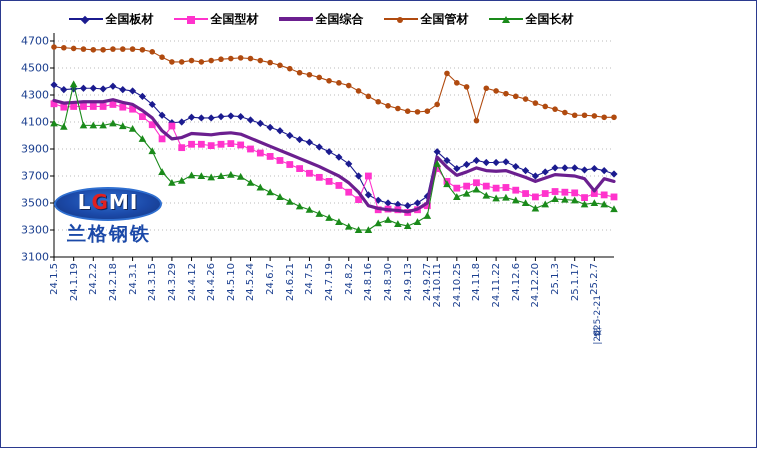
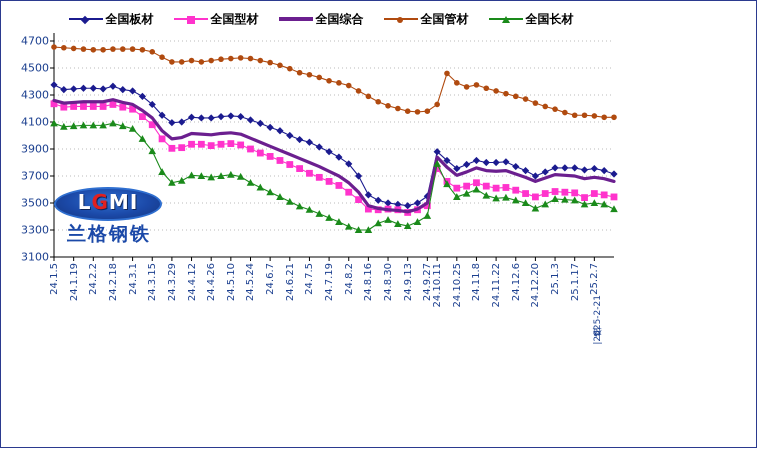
全国长材/24.1.19: 4380 -> 4070
全国型材/24.3.29: 4070 -> 3900
全国型材/24.8.16: 3700 -> 3460
全国管材/24.11.8: 4110 -> 4380
全国综合/25.2.7: 3590 -> 3690
